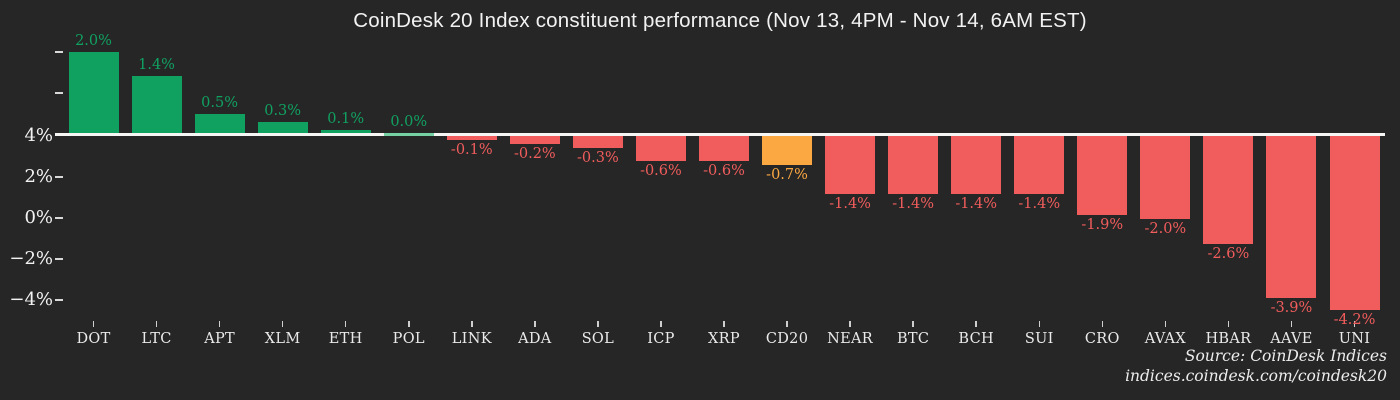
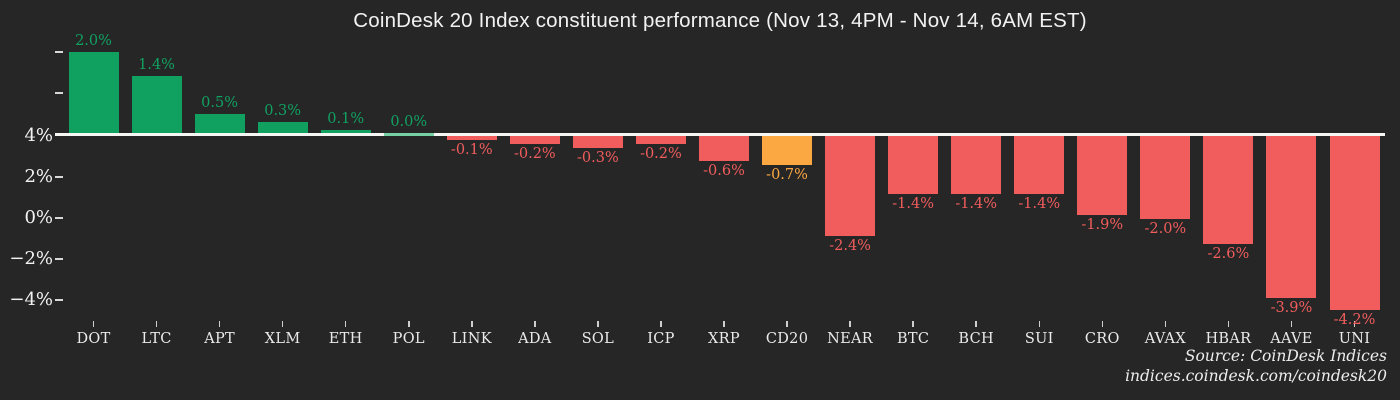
ICP: -0.6% -> -0.2%
NEAR: -1.4% -> -2.4%
